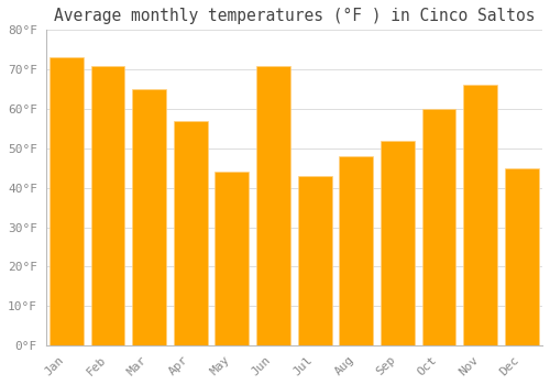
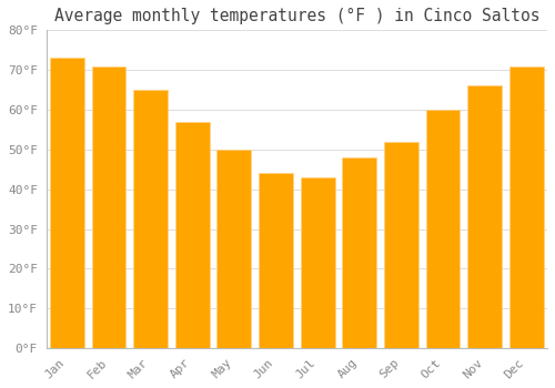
May: 44°F -> 50°F
Jun: 71°F -> 44°F
Dec: 45°F -> 71°F
